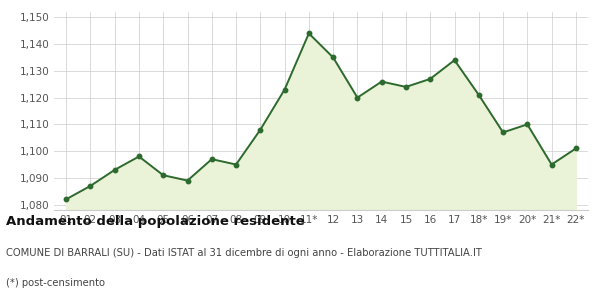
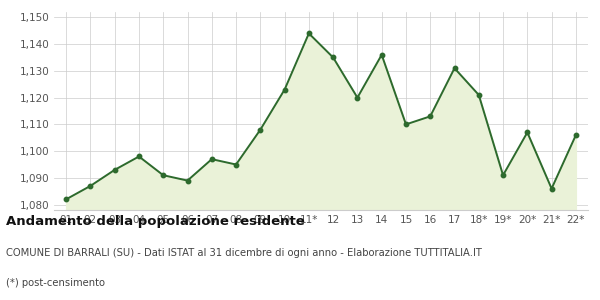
14: 1,126 -> 1,136
15: 1,124 -> 1,110
16: 1,127 -> 1,113
17: 1,134 -> 1,131
19*: 1,107 -> 1,091
20*: 1,110 -> 1,107
21*: 1,095 -> 1,086
22*: 1,101 -> 1,106
